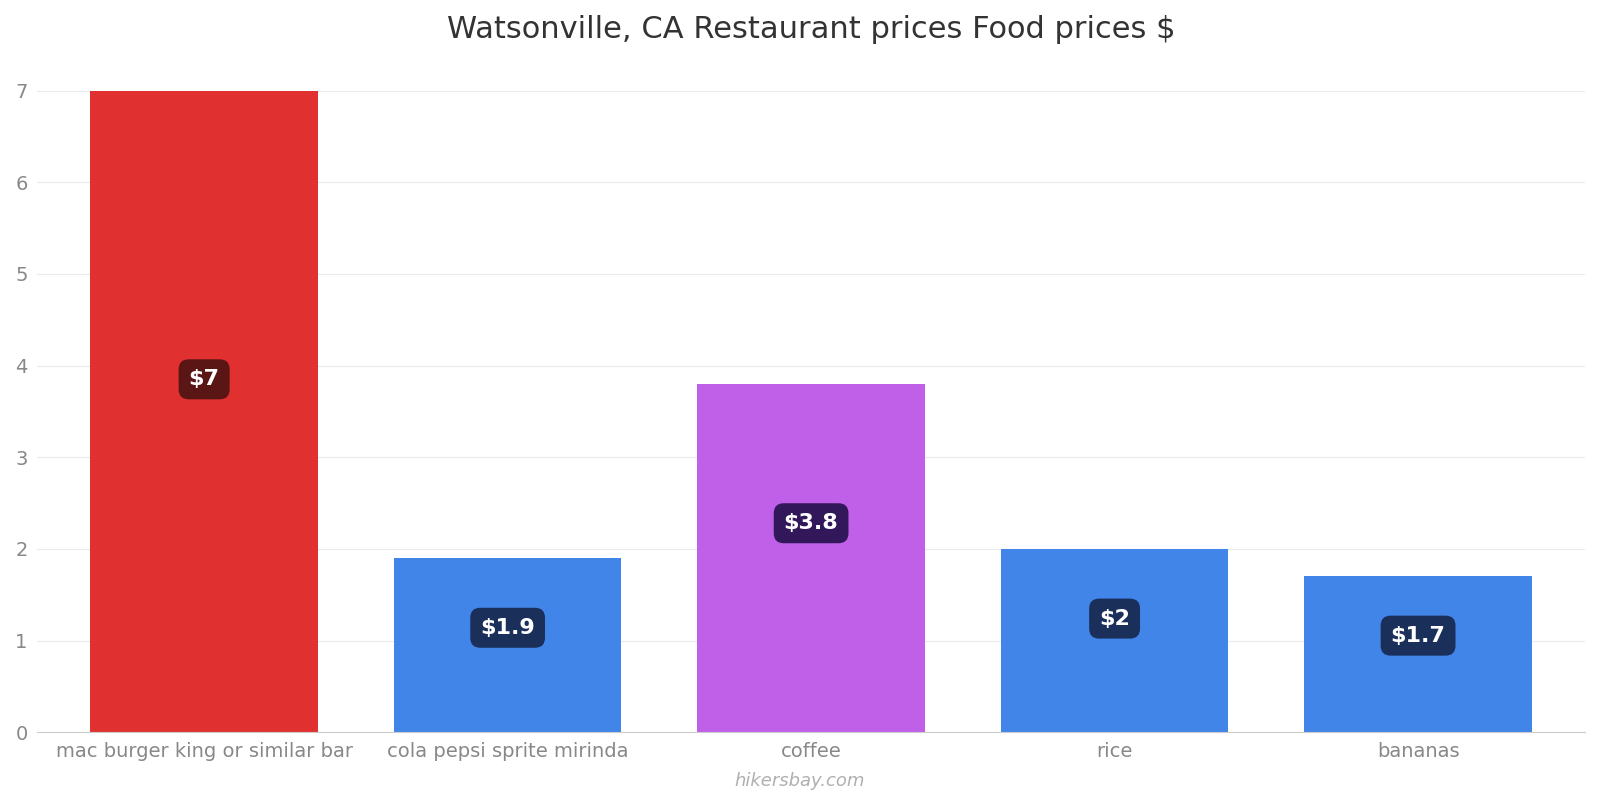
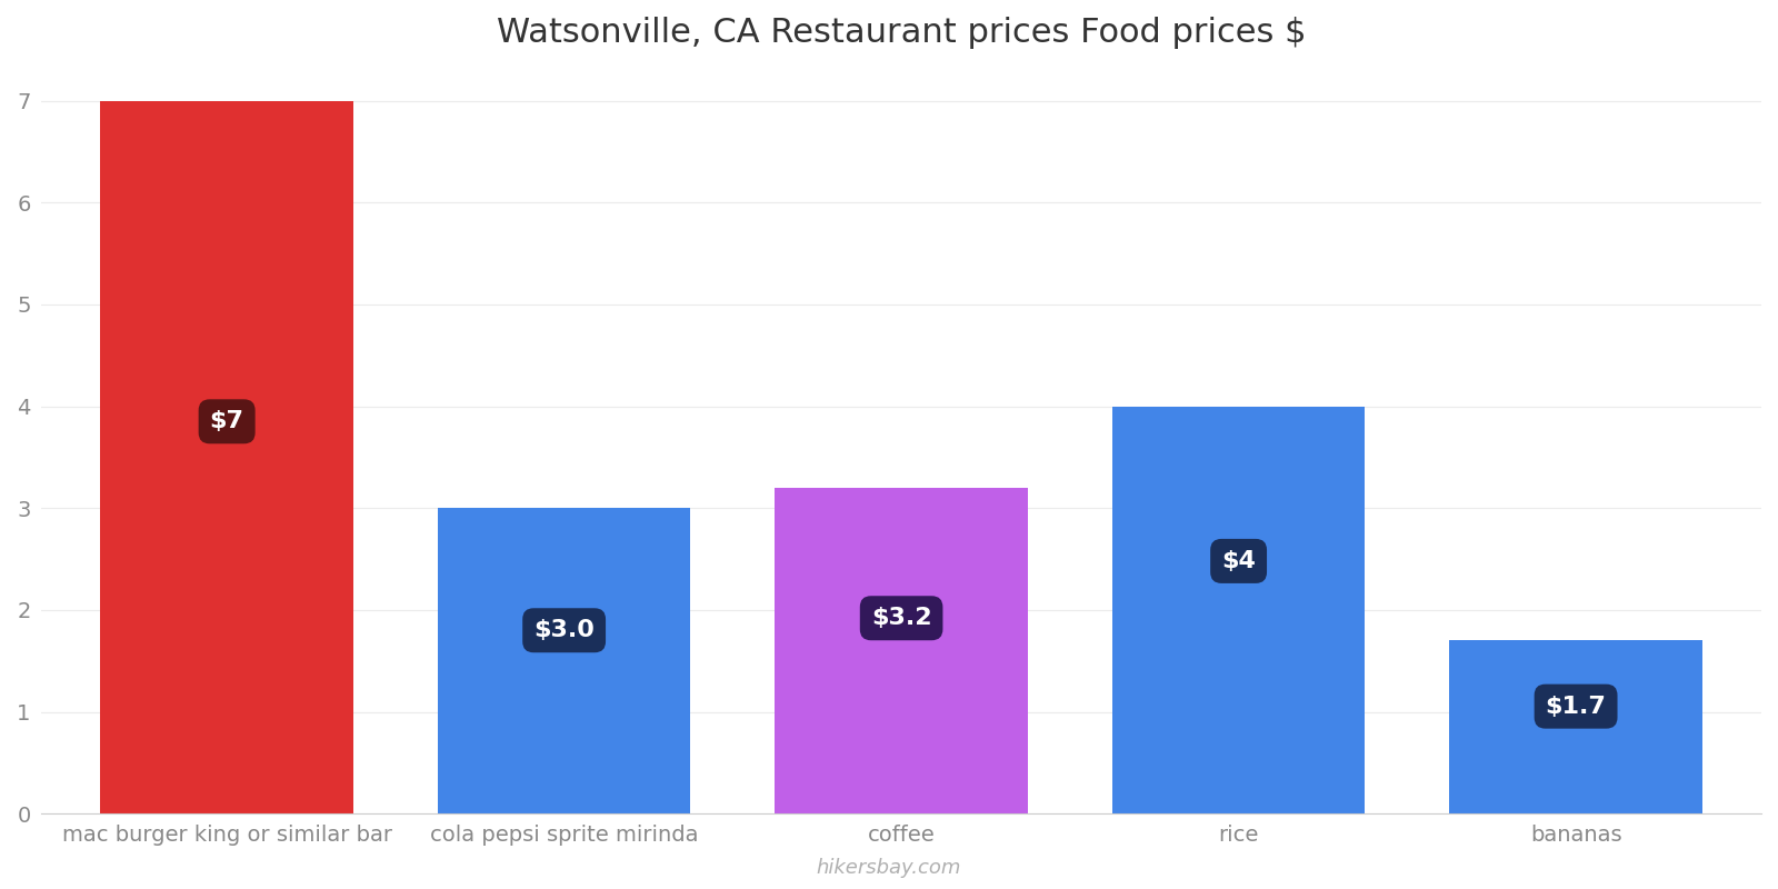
cola pepsi sprite mirinda: $1.9 -> $3.0
coffee: $3.8 -> $3.2
rice: $2 -> $4
